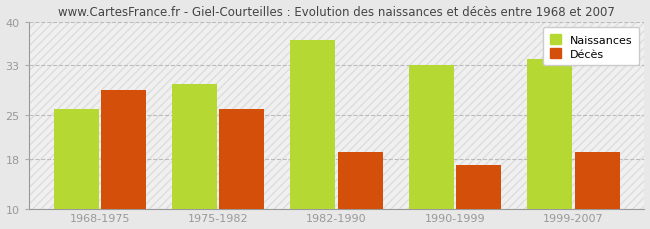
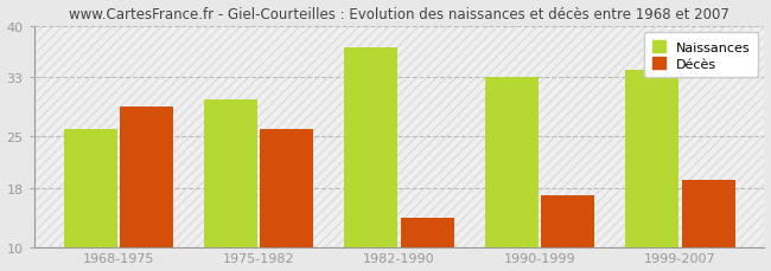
Décès/1982-1990: 19 -> 14
